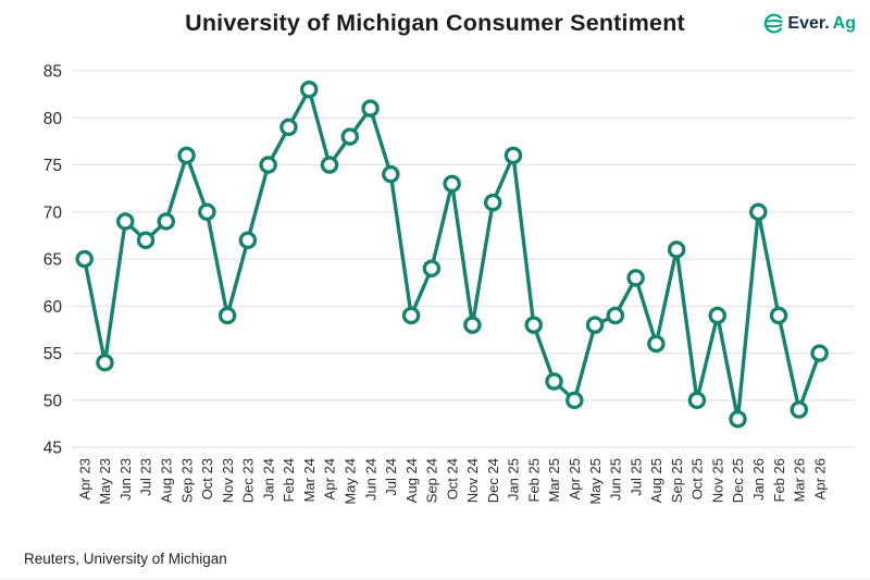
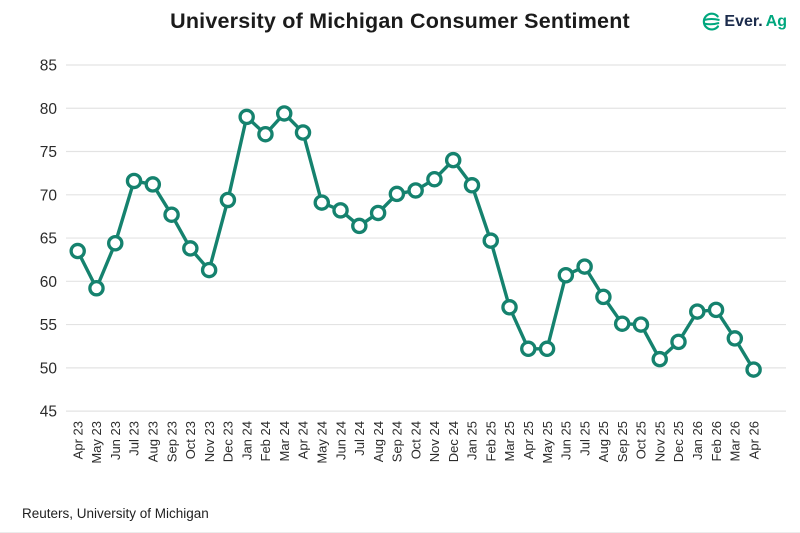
Apr 23: 65 -> 64
May 23: 54 -> 59
Jun 23: 69 -> 64
Jul 23: 67 -> 72
Aug 23: 69 -> 71
Sep 23: 76 -> 68
Oct 23: 70 -> 64
Nov 23: 59 -> 61
Dec 23: 67 -> 69
Jan 24: 75 -> 79
Feb 24: 79 -> 77
Mar 24: 83 -> 79
Apr 24: 75 -> 77
May 24: 78 -> 69
Jun 24: 81 -> 68
Jul 24: 74 -> 66
Aug 24: 59 -> 68
Sep 24: 64 -> 70
Oct 24: 73 -> 70
Nov 24: 58 -> 72
Dec 24: 71 -> 74
Jan 25: 76 -> 71
Feb 25: 58 -> 65
Mar 25: 52 -> 57
Apr 25: 50 -> 52
May 25: 58 -> 52
Jun 25: 59 -> 61
Jul 25: 63 -> 62
Aug 25: 56 -> 58
Sep 25: 66 -> 55
Oct 25: 50 -> 55
Nov 25: 59 -> 51
Dec 25: 48 -> 53
Jan 26: 70 -> 56
Feb 26: 59 -> 57
Mar 26: 49 -> 53
Apr 26: 55 -> 50
